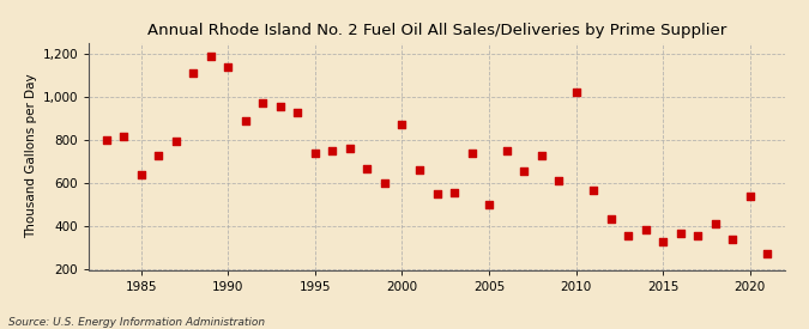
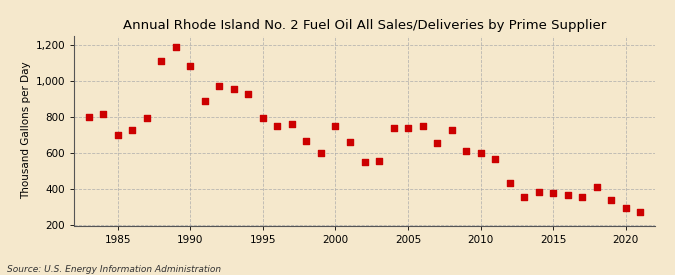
1985: 640 -> 700
1990: 1,140 -> 1,080
1995: 740 -> 800
2000: 870 -> 750
2005: 500 -> 740
2010: 1,020 -> 600
2015: 330 -> 380
2020: 540 -> 300
